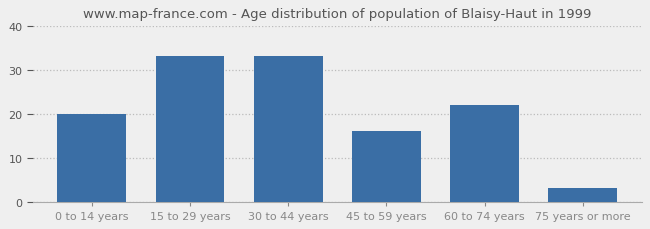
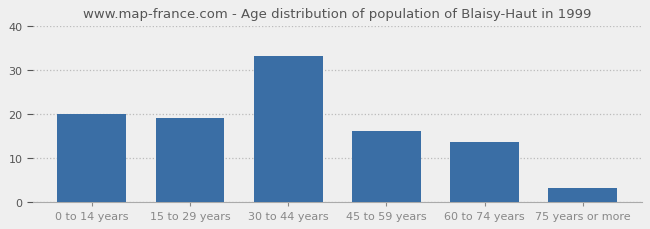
15 to 29 years: 33.0 -> 19.0
60 to 74 years: 22.0 -> 13.5
